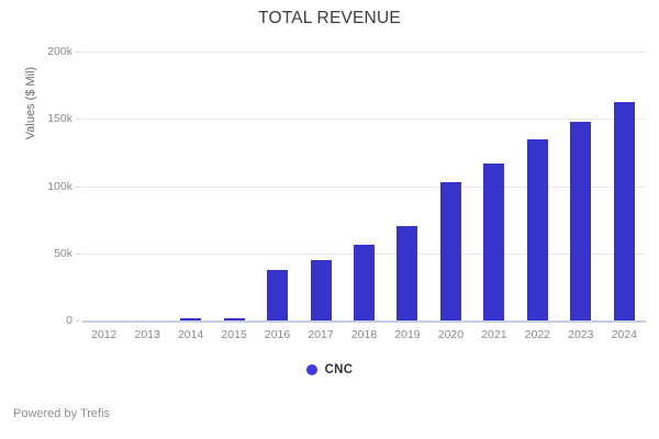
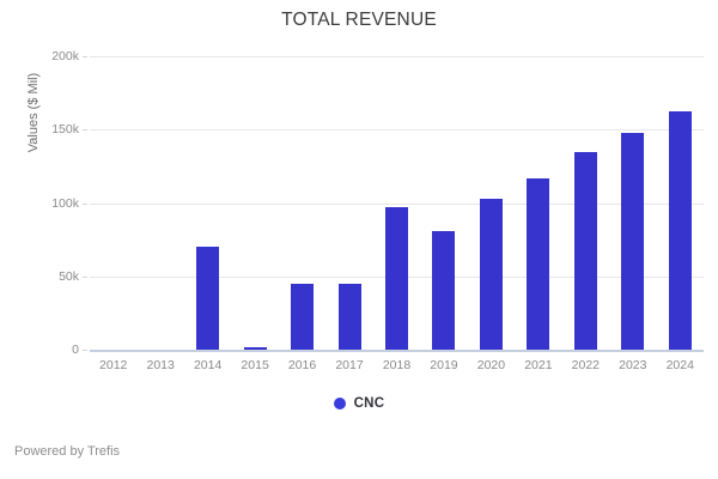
2014: 2k -> 70k
2016: 38k -> 45k
2018: 56k -> 97k
2019: 70k -> 81k
